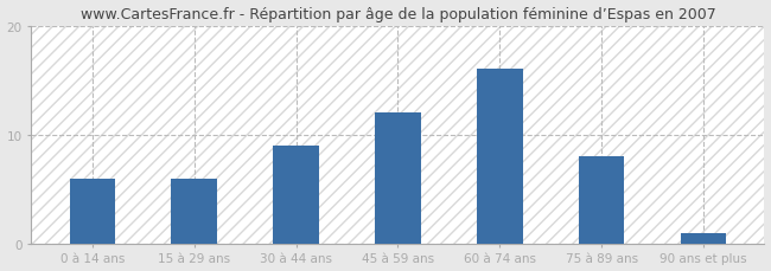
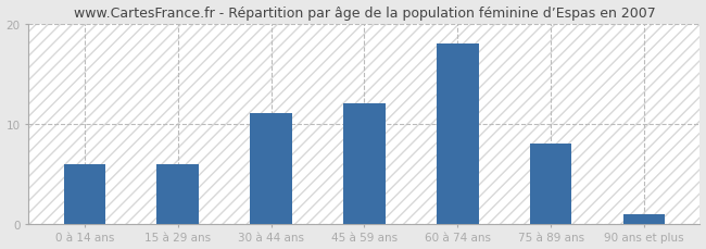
30 à 44 ans: 9 -> 11
60 à 74 ans: 16 -> 18
